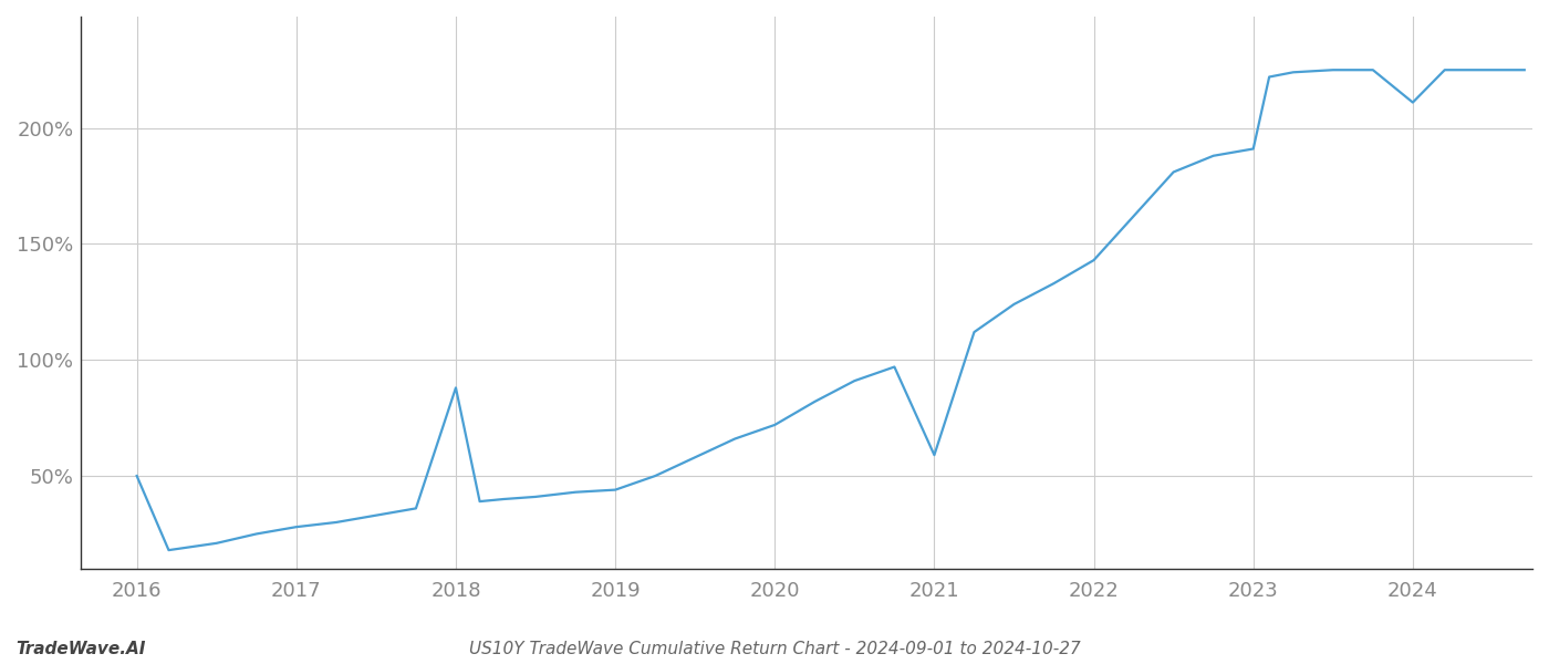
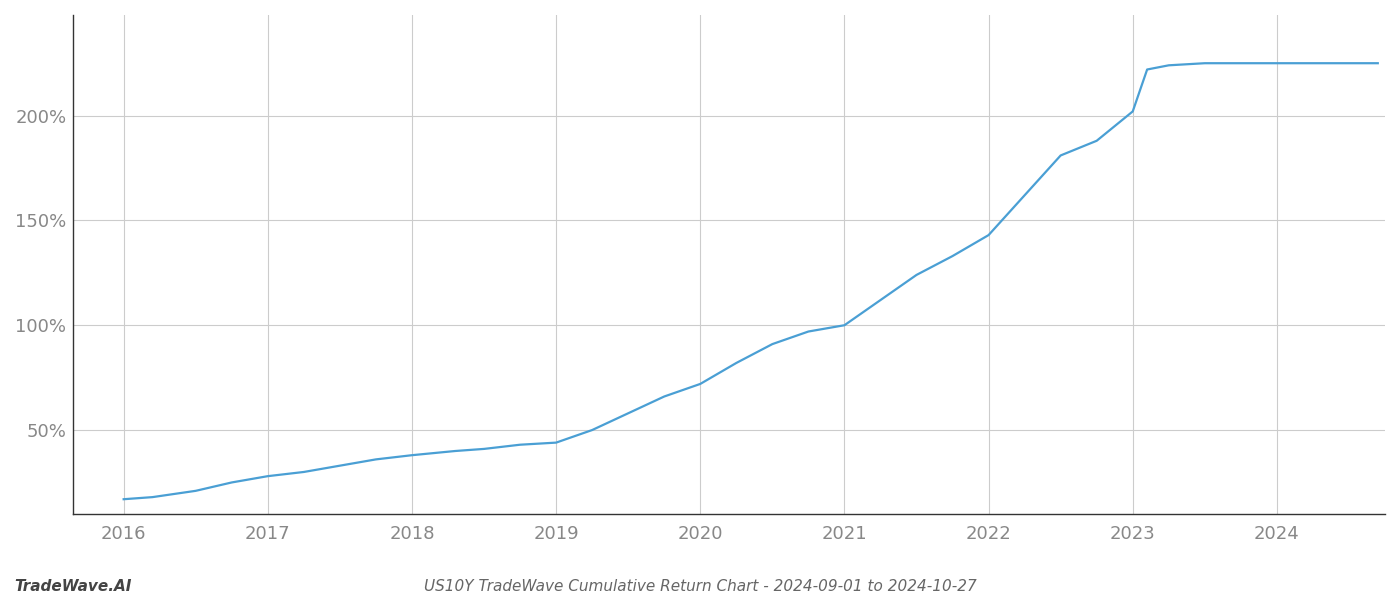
2016: 50% -> 17%
2018: 88% -> 38%
2021: 59% -> 100%
2023: 191% -> 202%
2024: 211% -> 225%
